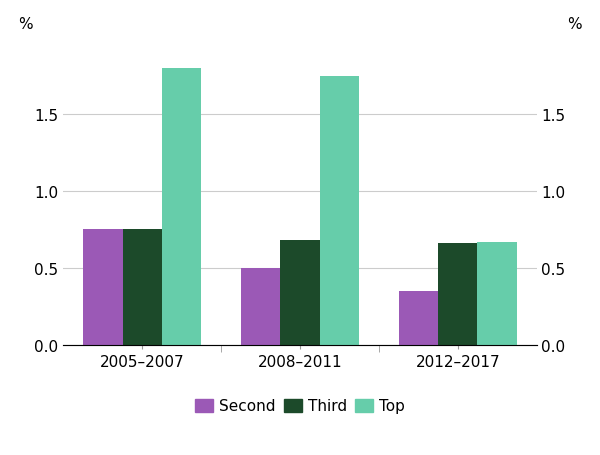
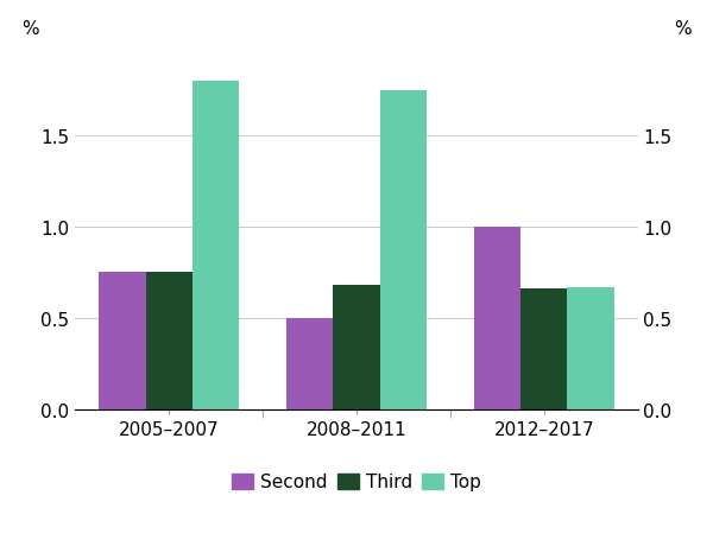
Second/2012–2017: 0.35 -> 1.00
